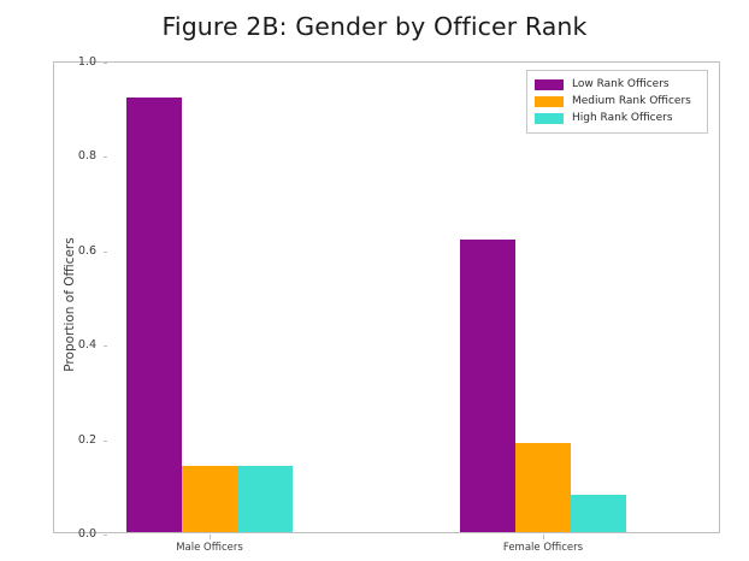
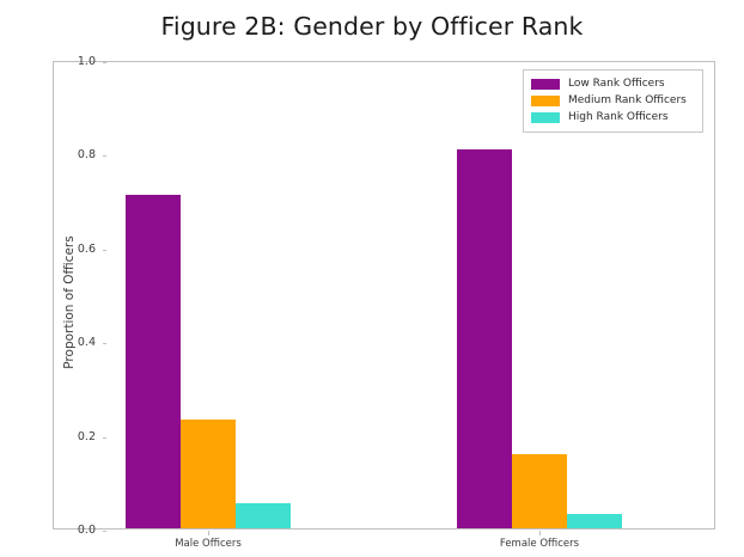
Low Rank Officers/Male Officers: 0.92 -> 0.71
Medium Rank Officers/Male Officers: 0.14 -> 0.23
High Rank Officers/Male Officers: 0.14 -> 0.05
Low Rank Officers/Female Officers: 0.62 -> 0.81
Medium Rank Officers/Female Officers: 0.19 -> 0.16
High Rank Officers/Female Officers: 0.08 -> 0.03
